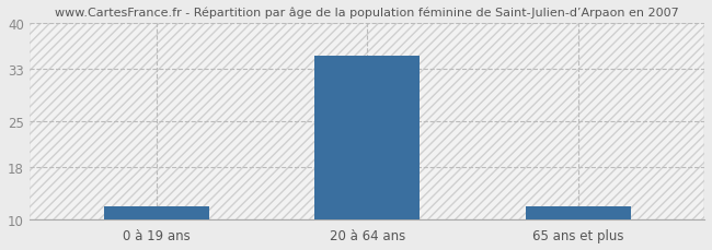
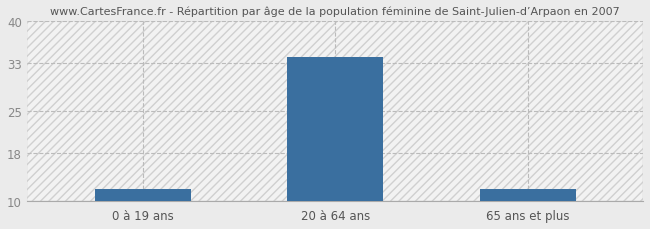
20 à 64 ans: 35 -> 34
